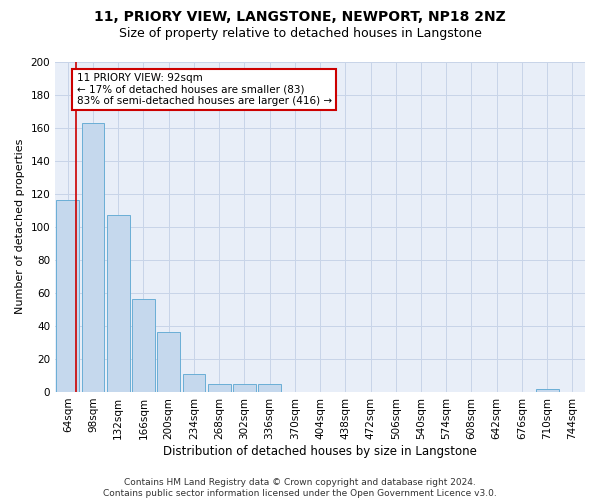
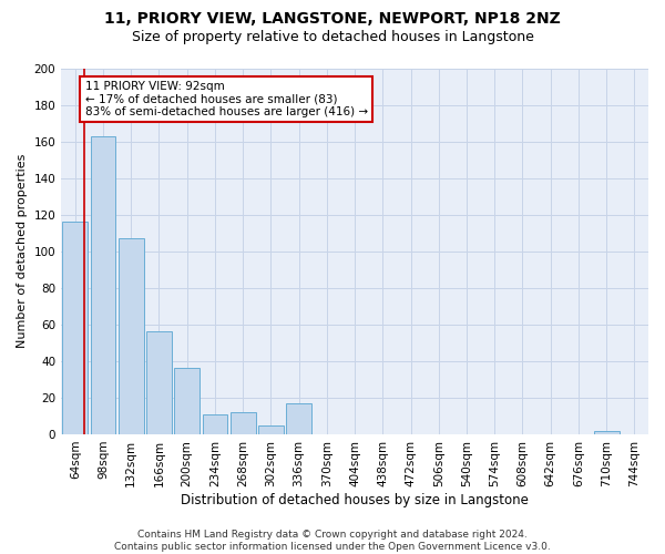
268sqm: 5 -> 12
336sqm: 5 -> 17
